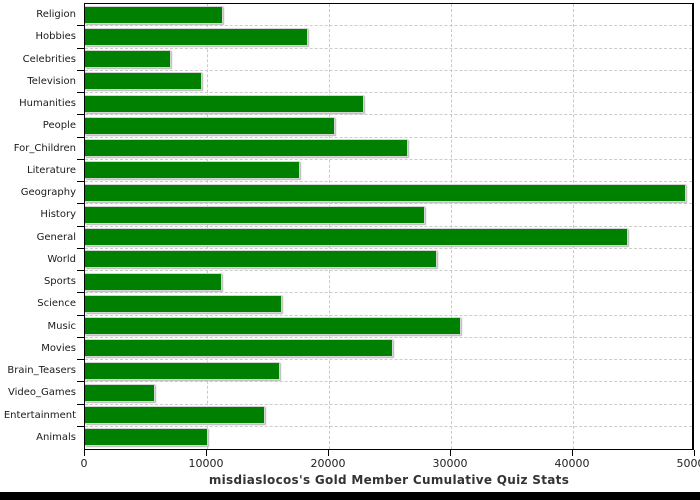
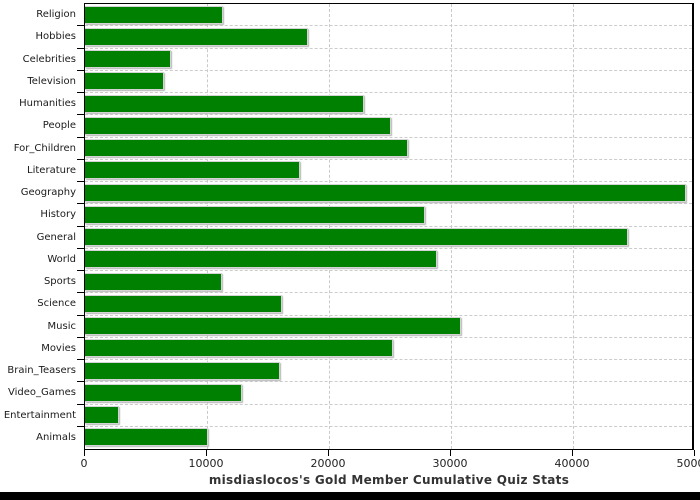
Television: 9600 -> 6500
People: 20600 -> 25200
Video_Games: 5800 -> 12900
Entertainment: 14800 -> 2800
